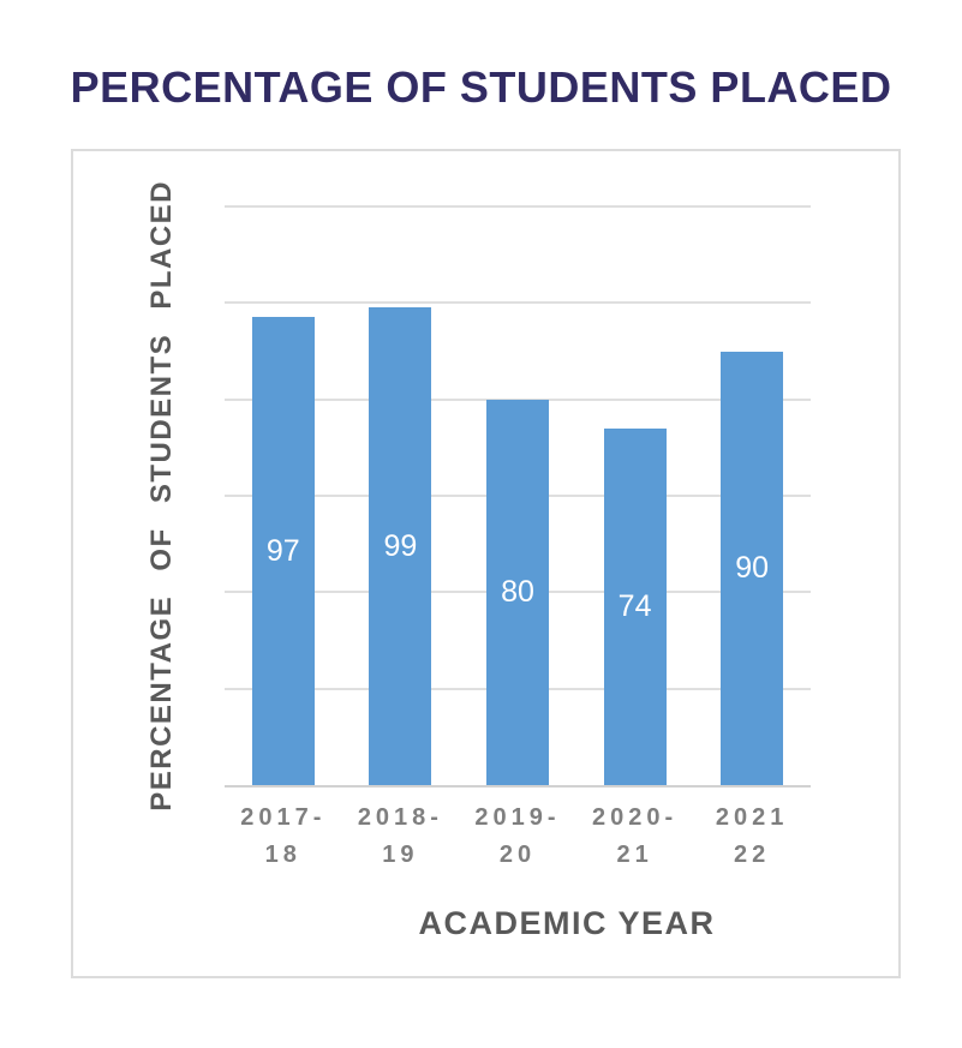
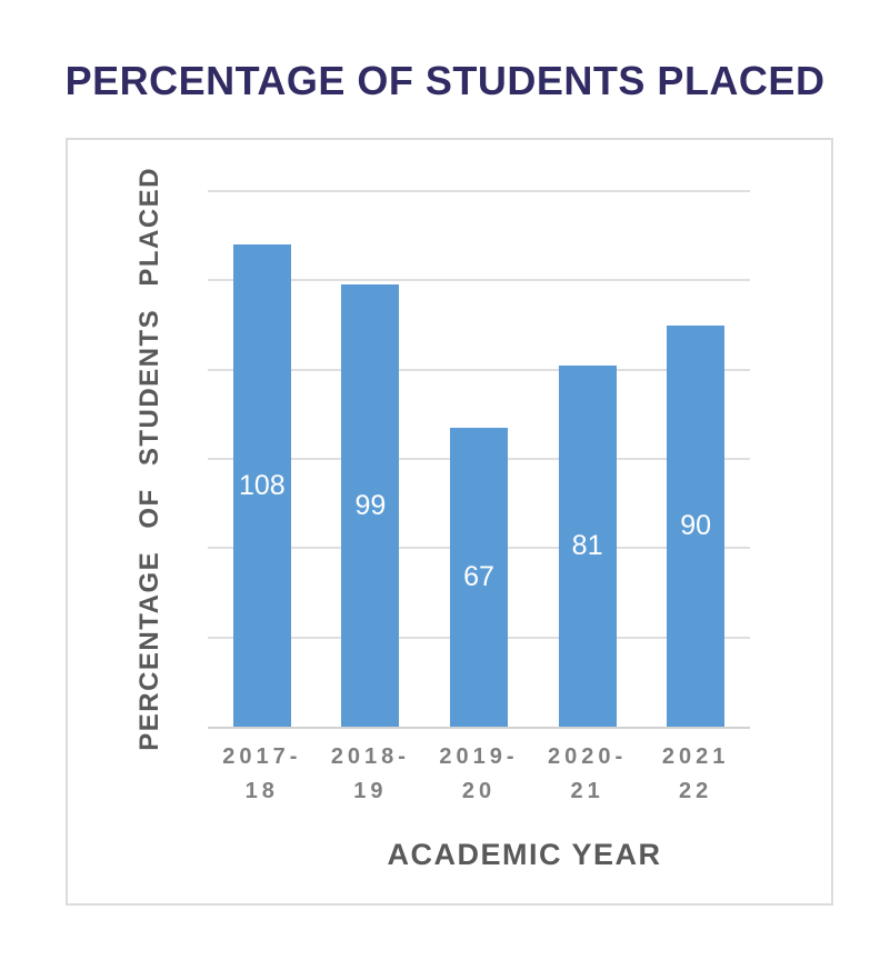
2017-18: 97 -> 108
2019-20: 80 -> 67
2020-21: 74 -> 81
